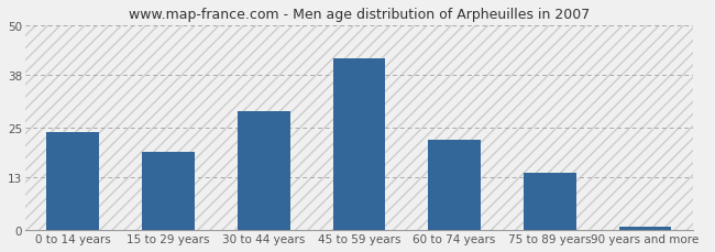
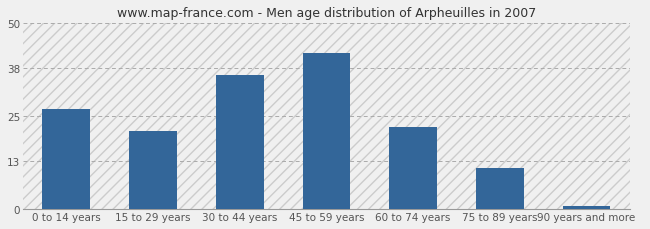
0 to 14 years: 24 -> 27
15 to 29 years: 19 -> 21
30 to 44 years: 29 -> 36
75 to 89 years: 14 -> 11
